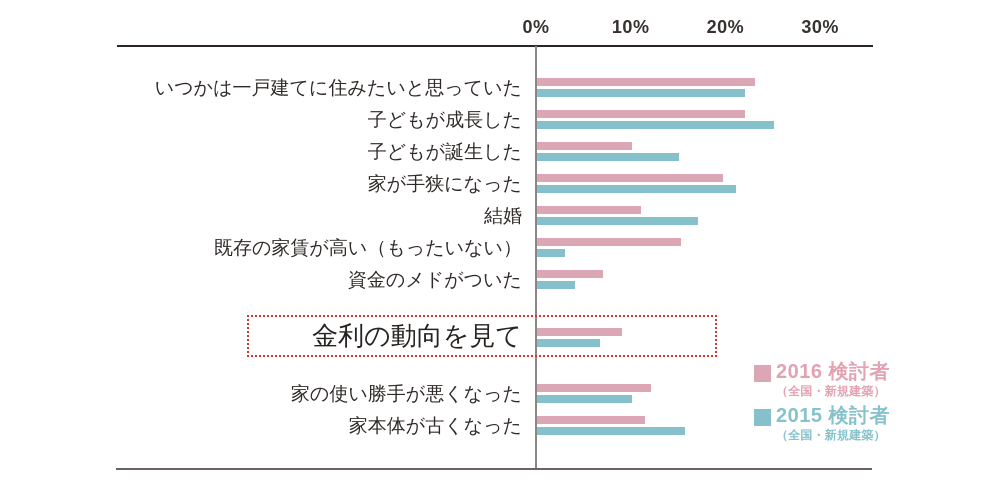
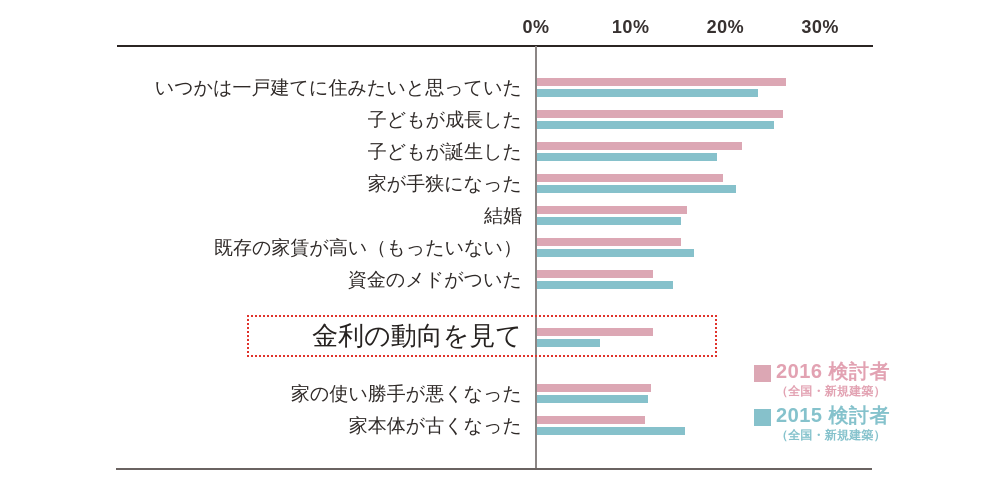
2016 検討者/いつかは一戸建てに住みたいと思っていた: 23% -> 26%
2015 検討者/いつかは一戸建てに住みたいと思っていた: 22% -> 23%
2016 検討者/子どもが成長した: 22% -> 26%
2016 検討者/子どもが誕生した: 10% -> 22%
2015 検討者/子どもが誕生した: 15% -> 19%
2016 検討者/結婚: 11% -> 16%
2015 検討者/結婚: 17% -> 15%
2015 検討者/既存の家賃が高い（もったいない）: 3% -> 17%
2016 検討者/資金のメドがついた: 7% -> 12%
2015 検討者/資金のメドがついた: 4% -> 14%
2016 検討者/金利の動向を見て: 9% -> 12%
2015 検討者/家の使い勝手が悪くなった: 10% -> 12%
